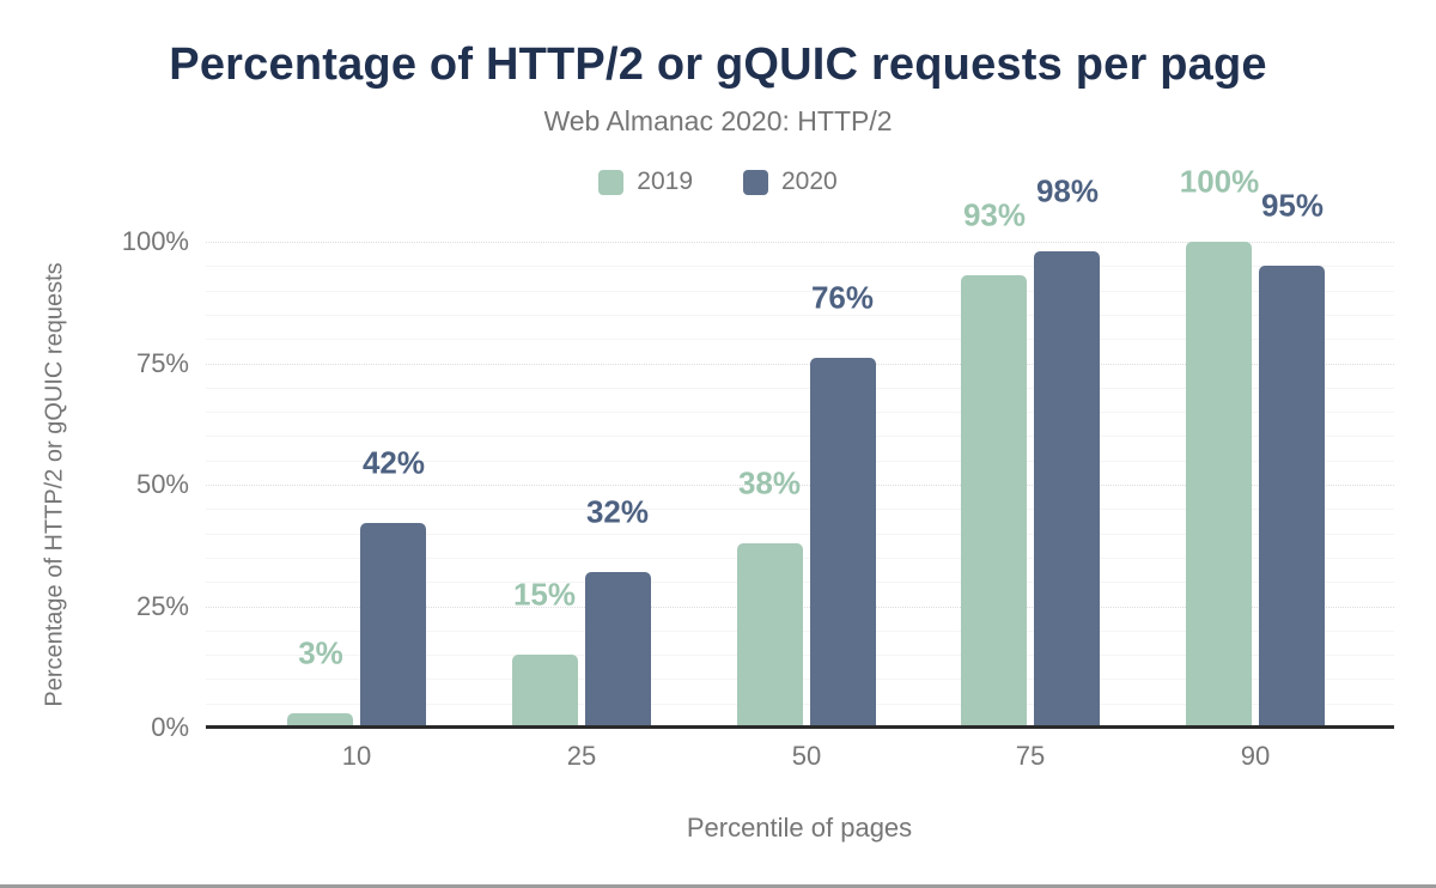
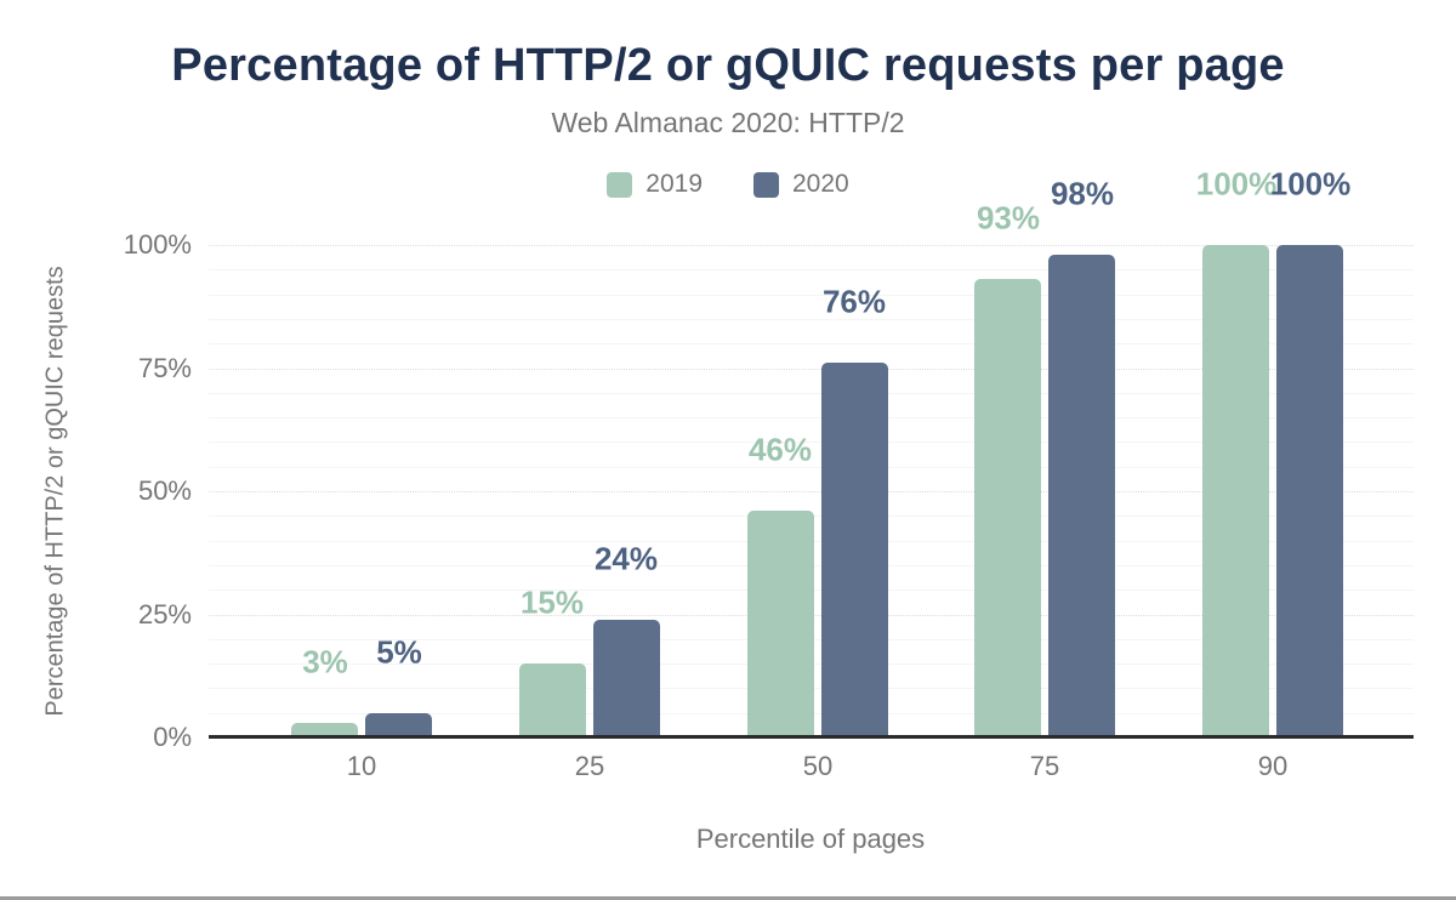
2020/10: 42% -> 5%
2020/25: 32% -> 24%
2019/50: 38% -> 46%
2020/90: 95% -> 100%
